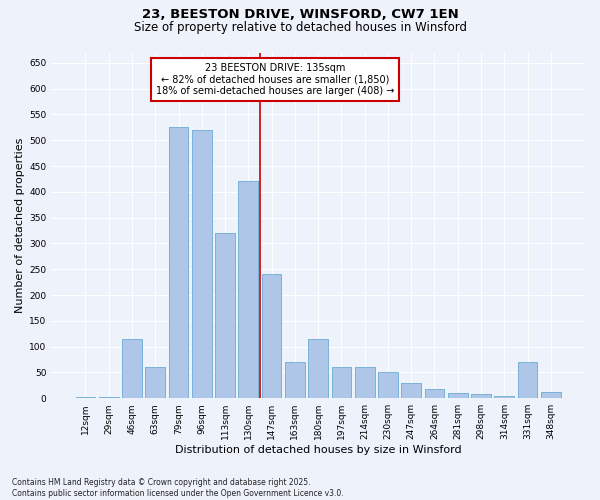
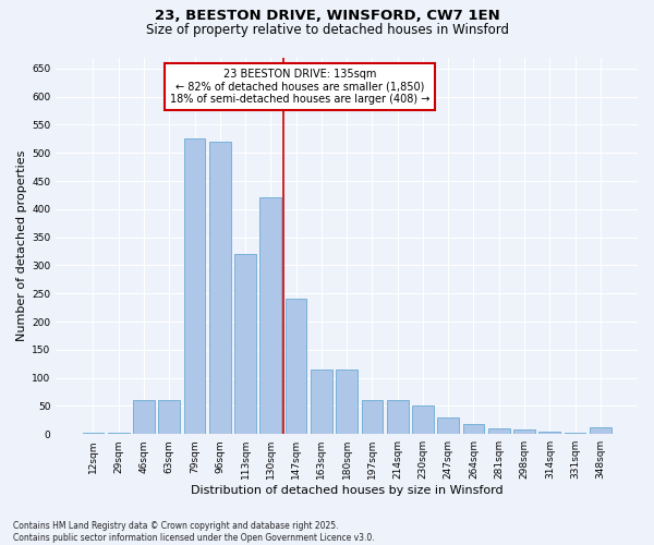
46sqm: 114 -> 60
163sqm: 70 -> 115
331sqm: 70 -> 2
